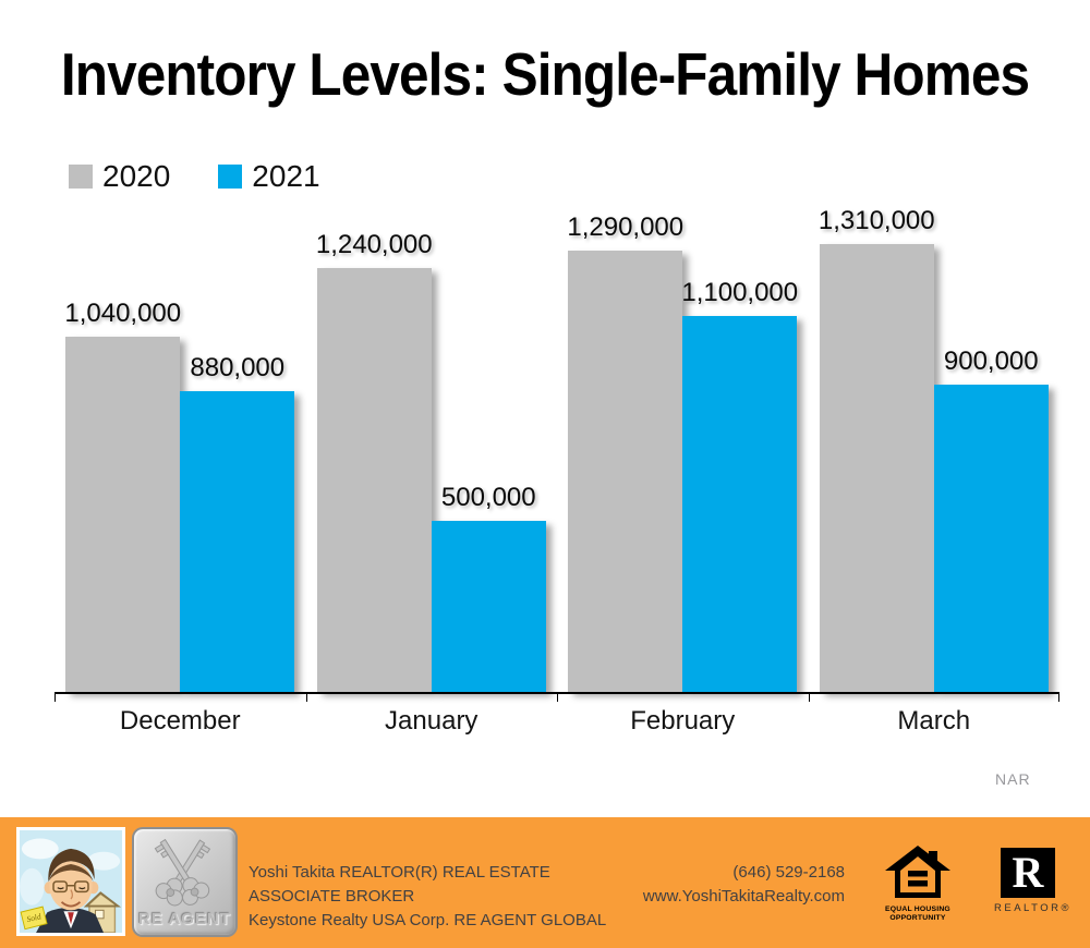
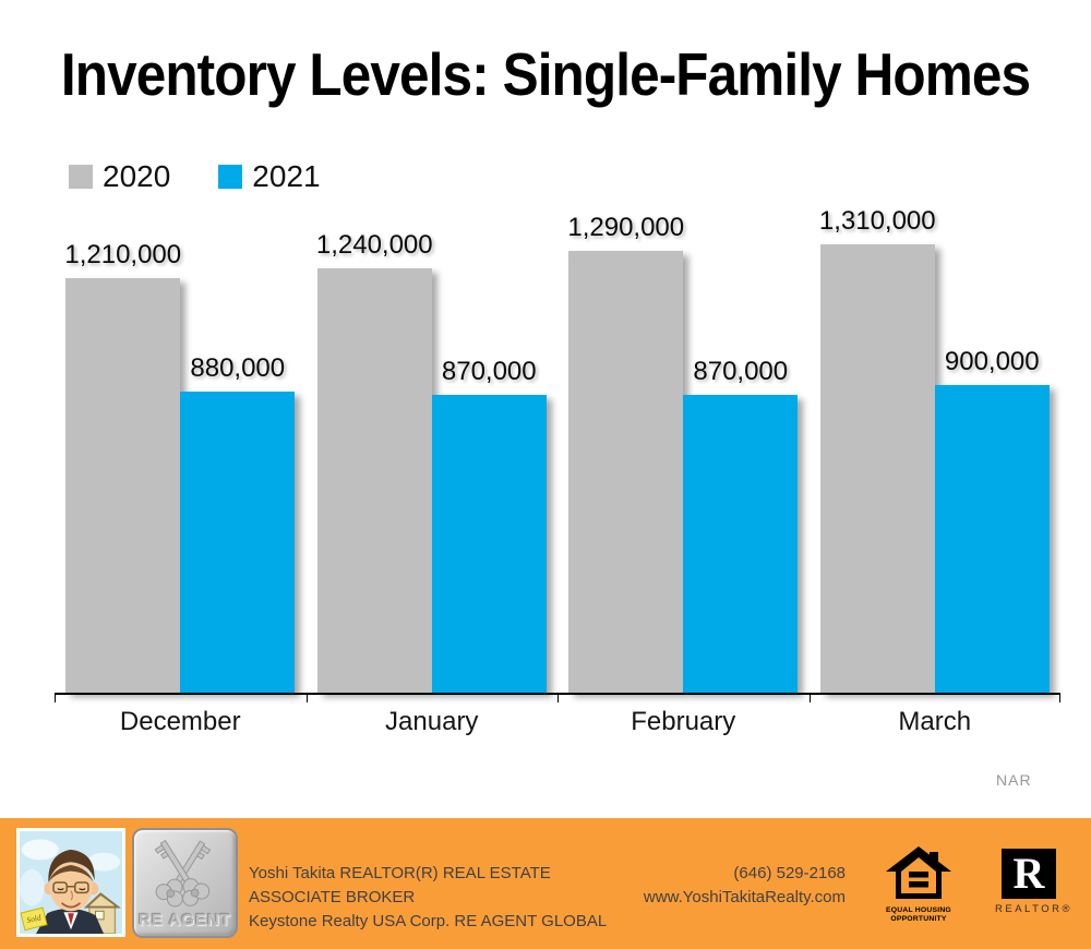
2020/December: 1,040,000 -> 1,210,000
2021/January: 500,000 -> 870,000
2021/February: 1,100,000 -> 870,000
